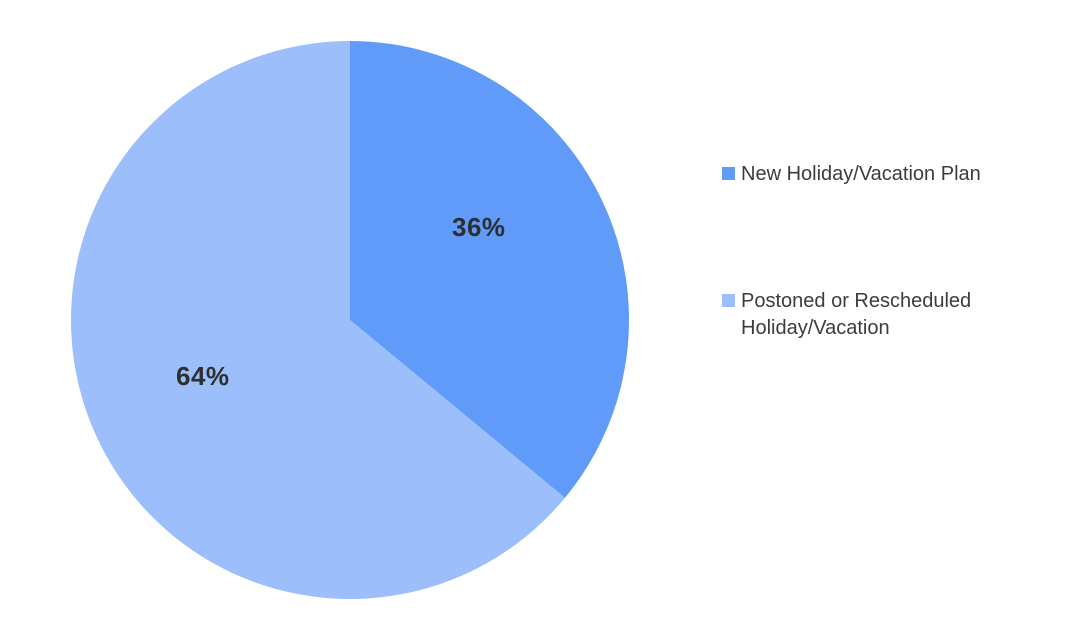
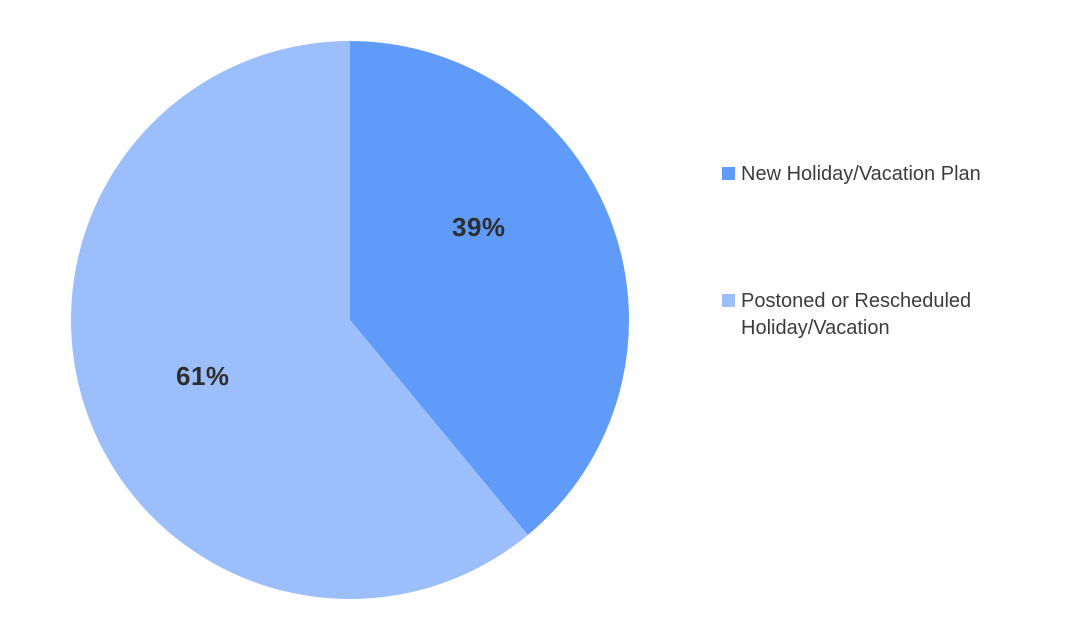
New Holiday/Vacation Plan: 36% -> 39%
Postoned or Rescheduled Holiday/Vacation: 64% -> 61%
